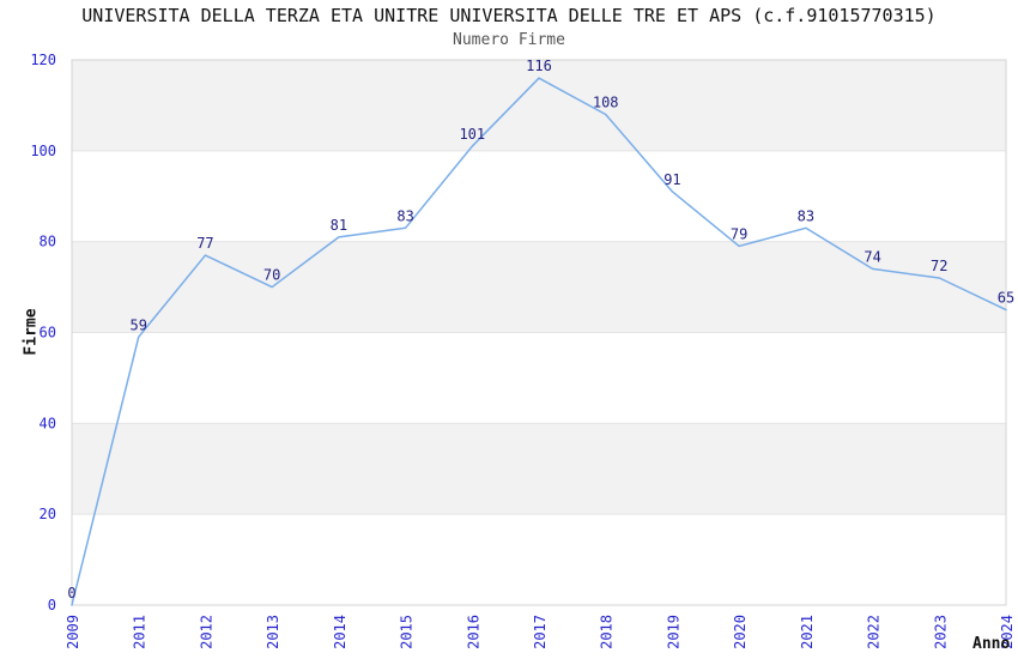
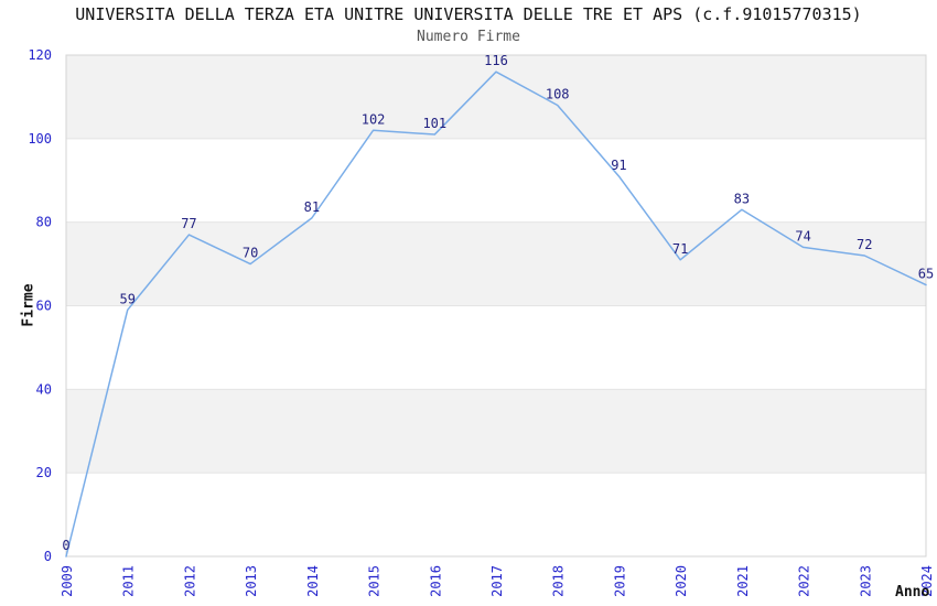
2015: 83 -> 102
2020: 79 -> 71
